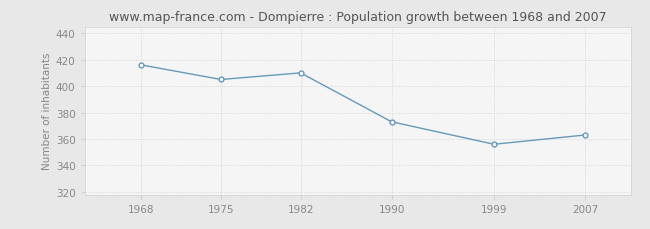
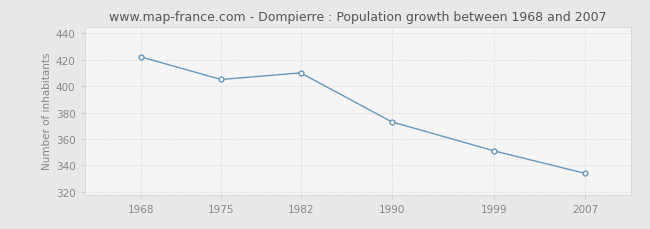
1968: 416 -> 422
1999: 356 -> 351
2007: 363 -> 334
